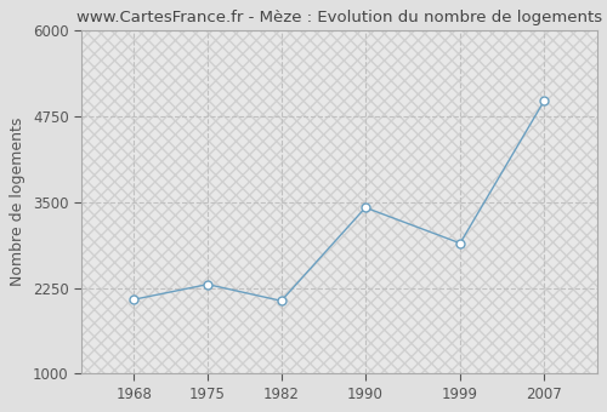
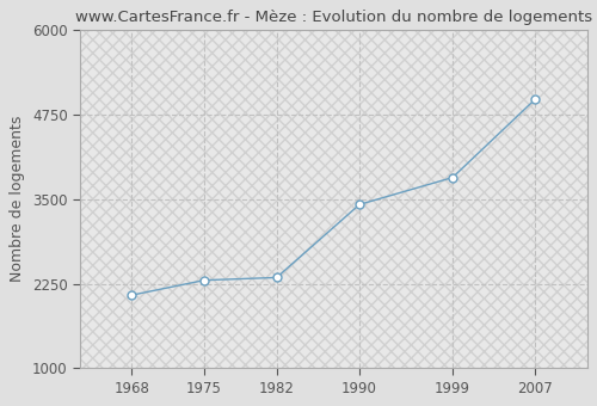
1982: 2060 -> 2340
1999: 2900 -> 3820
